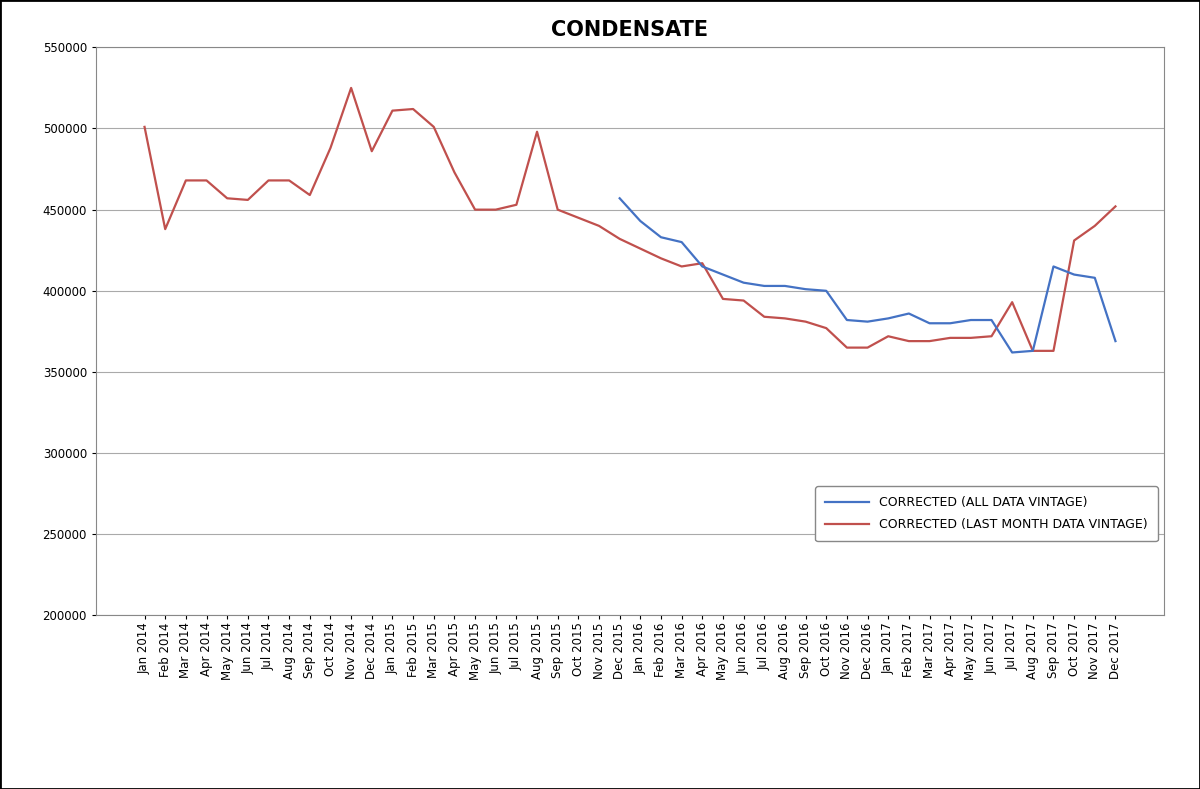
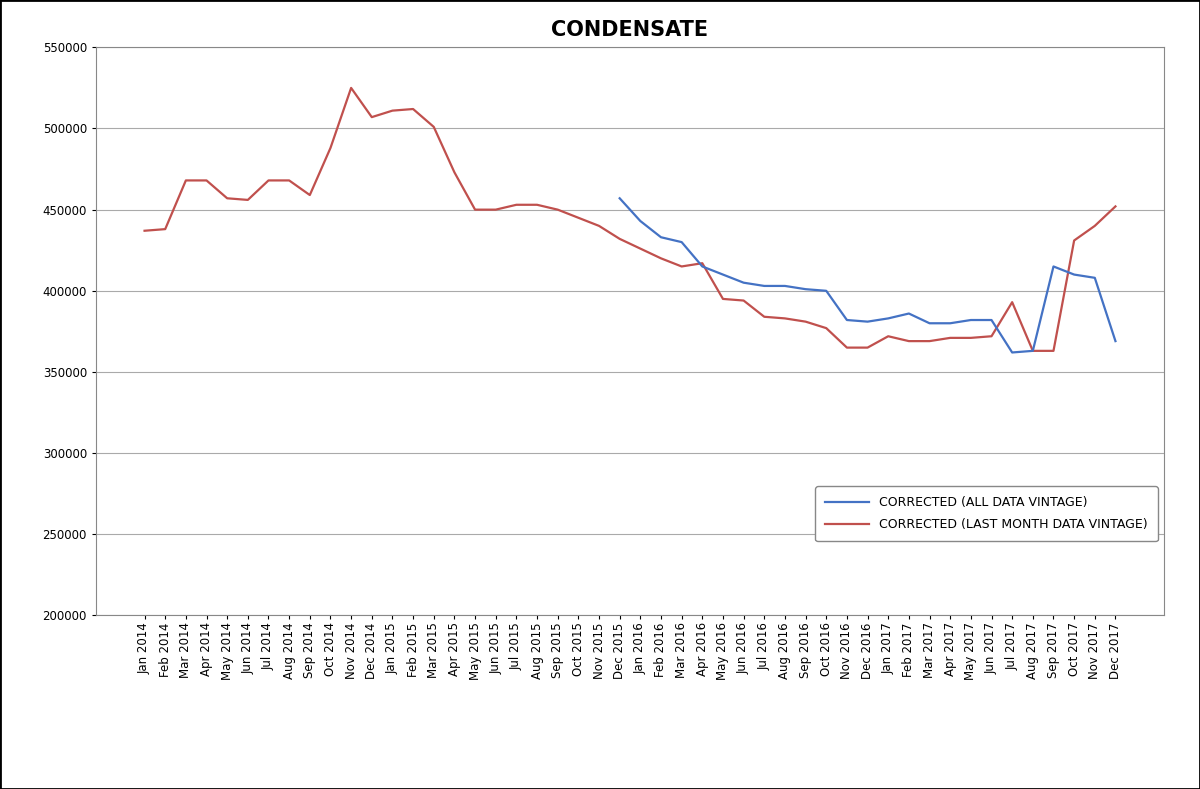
CORRECTED (LAST MONTH DATA VINTAGE)/Jan 2014: 501000 -> 437000
CORRECTED (LAST MONTH DATA VINTAGE)/Dec 2014: 486000 -> 507000
CORRECTED (LAST MONTH DATA VINTAGE)/Aug 2015: 498000 -> 453000
